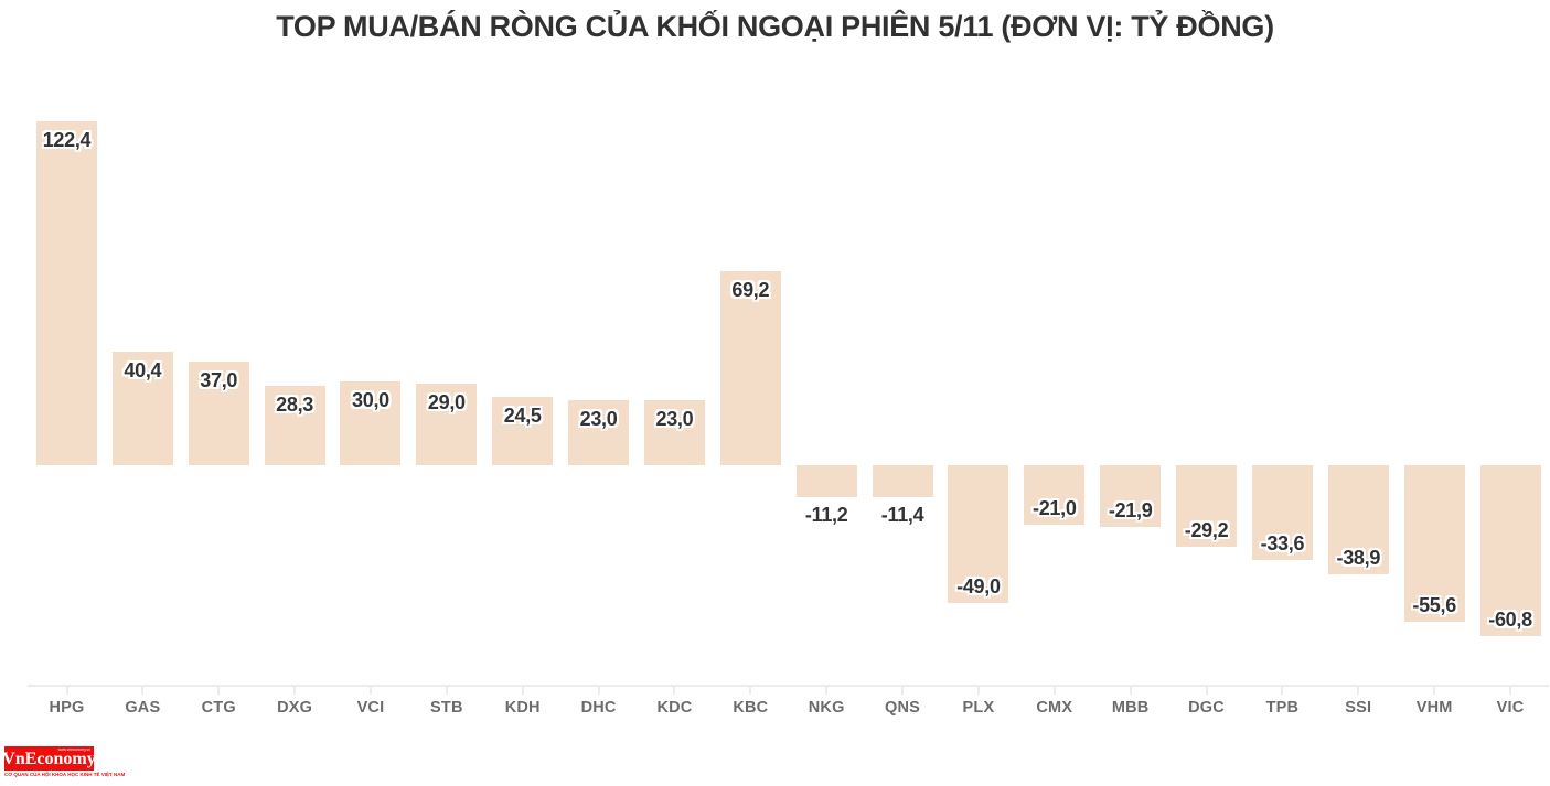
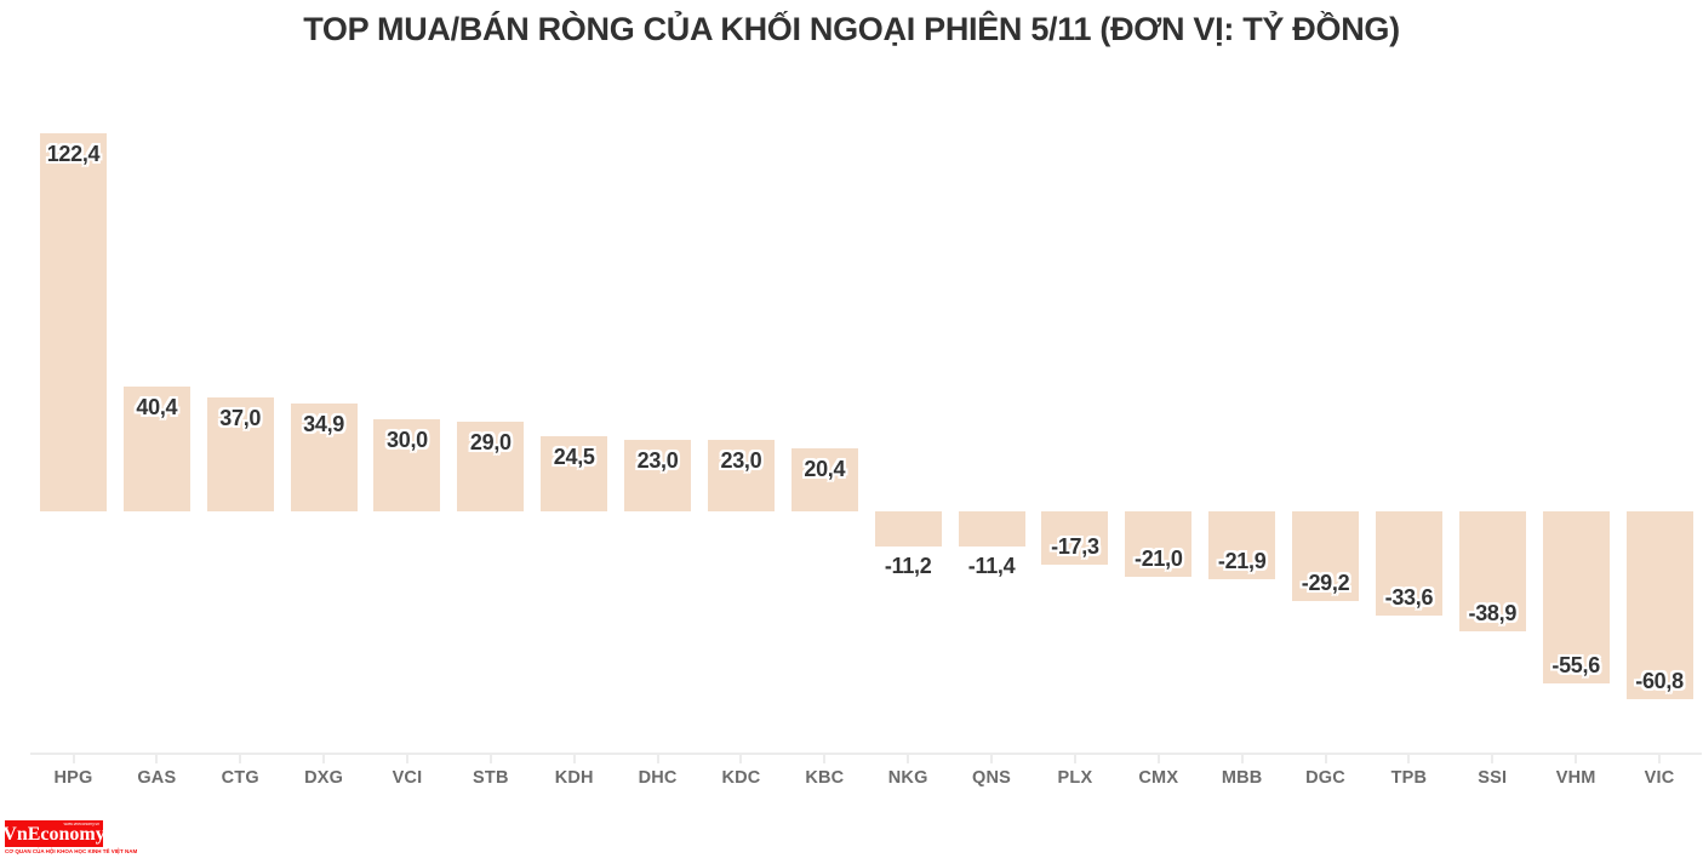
DXG: 28,3 -> 34,9
KBC: 69,2 -> 20,4
PLX: -49,0 -> -17,3
